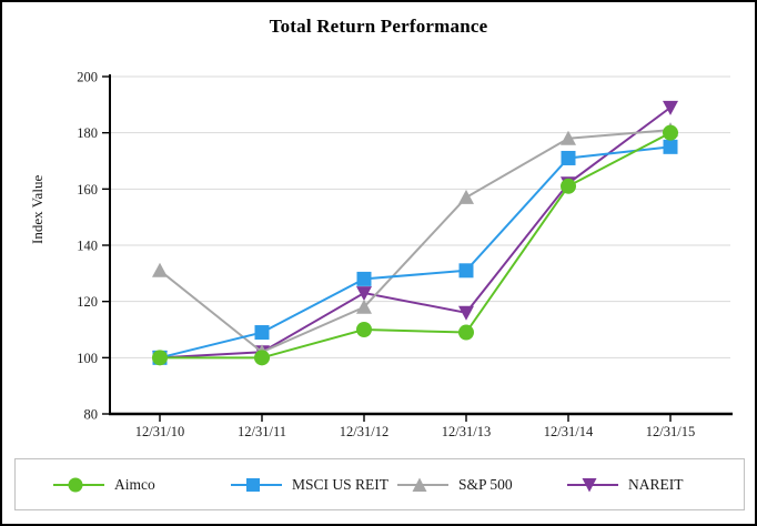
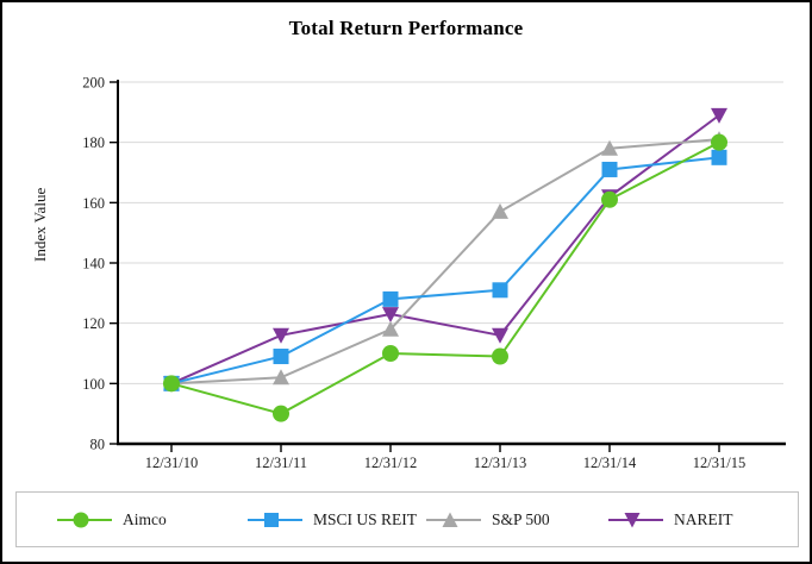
S&P 500/12/31/10: 131 -> 100
Aimco/12/31/11: 100 -> 90
NAREIT/12/31/11: 102 -> 116
